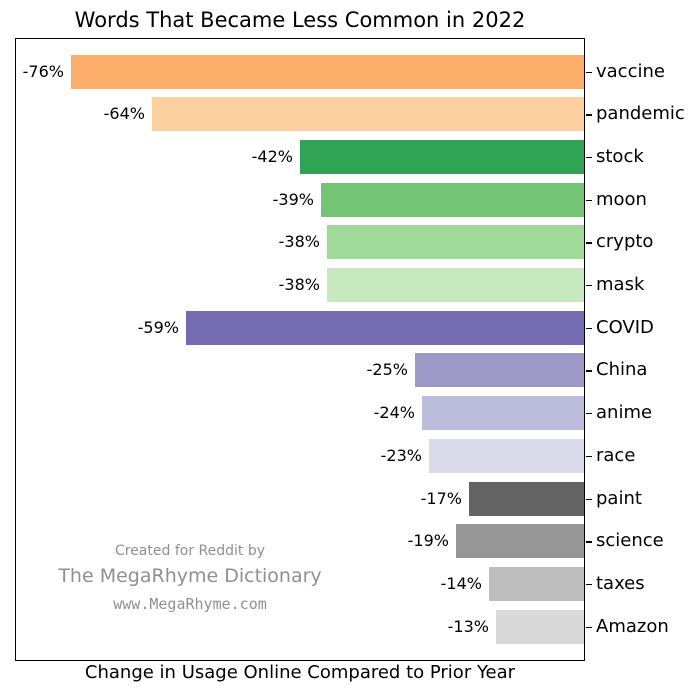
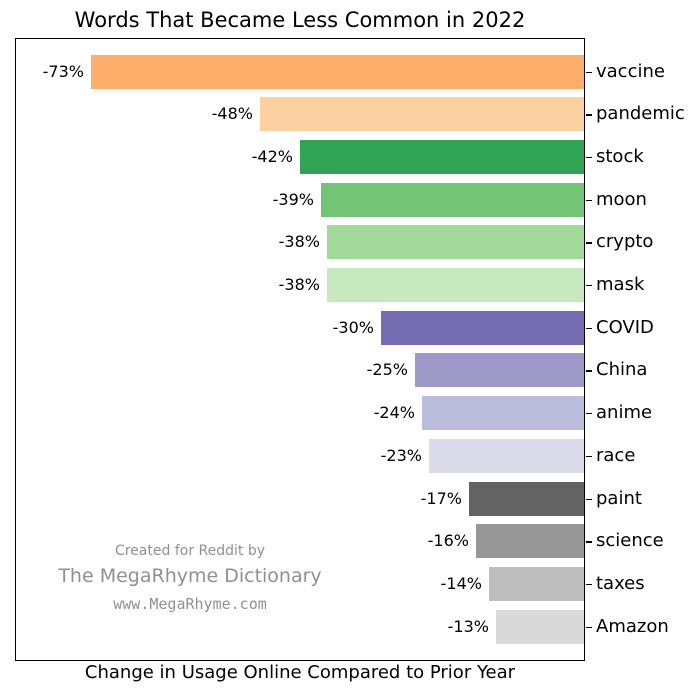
vaccine: -76% -> -73%
pandemic: -64% -> -48%
COVID: -59% -> -30%
science: -19% -> -16%
